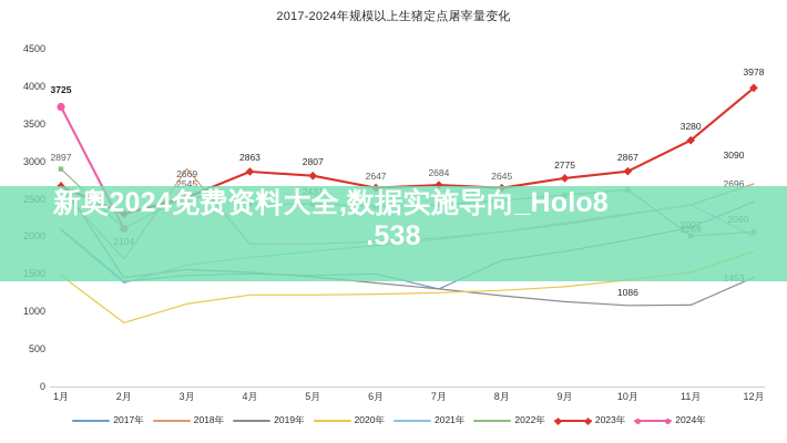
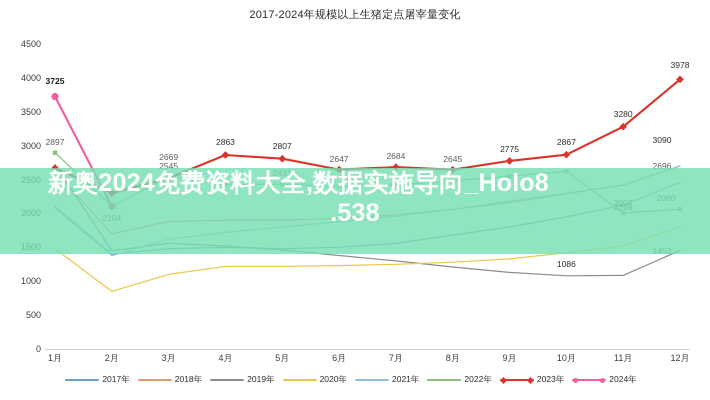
2018年/3月: 2900 -> 1900
2017年/7月: 1300 -> 1600
2021年/12月: 2000 -> 2700
